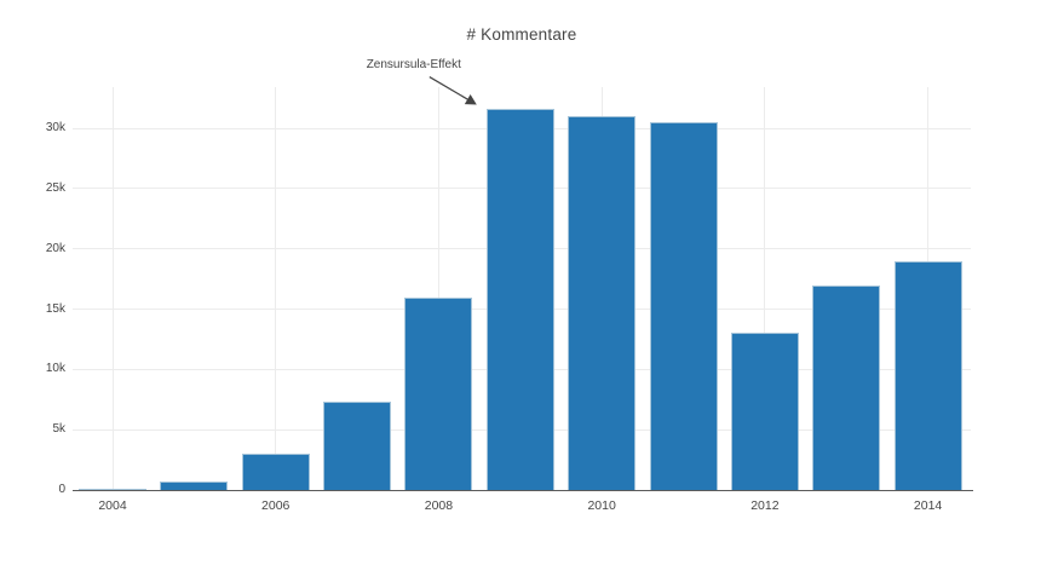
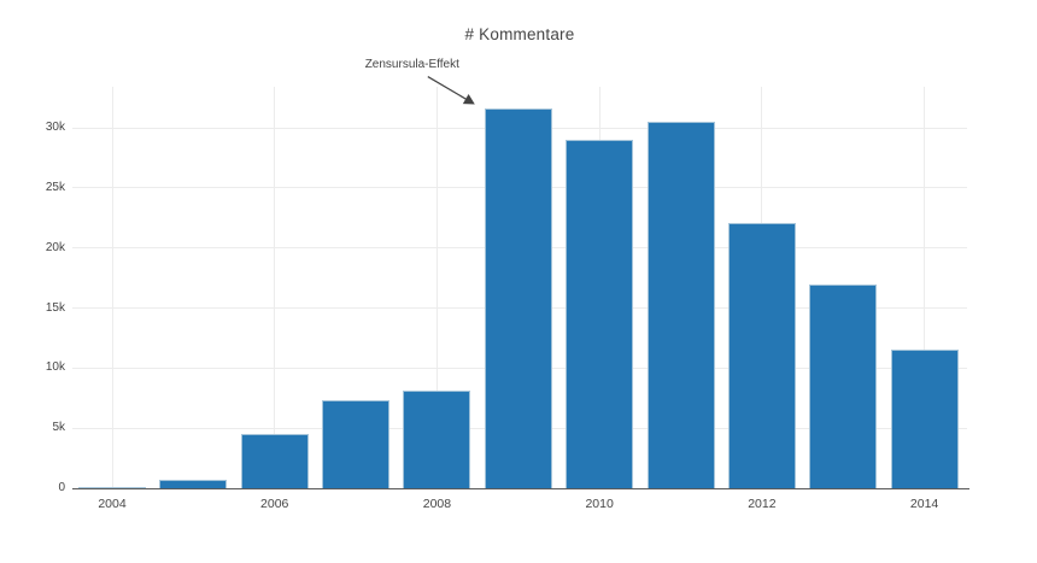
2006: 3k -> 4k
2008: 16k -> 8k
2010: 31k -> 29k
2012: 13k -> 22k
2014: 19k -> 12k
